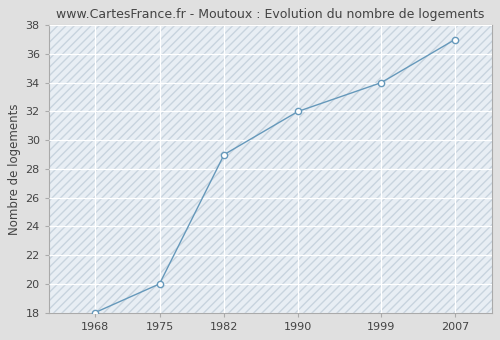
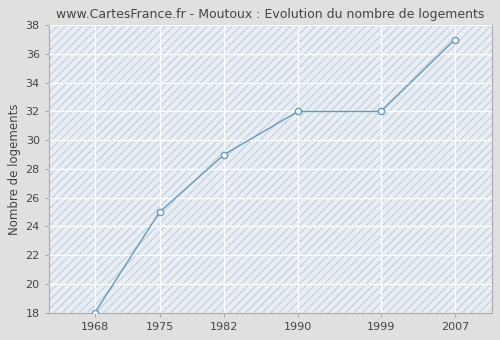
1975: 20 -> 25
1999: 34 -> 32
